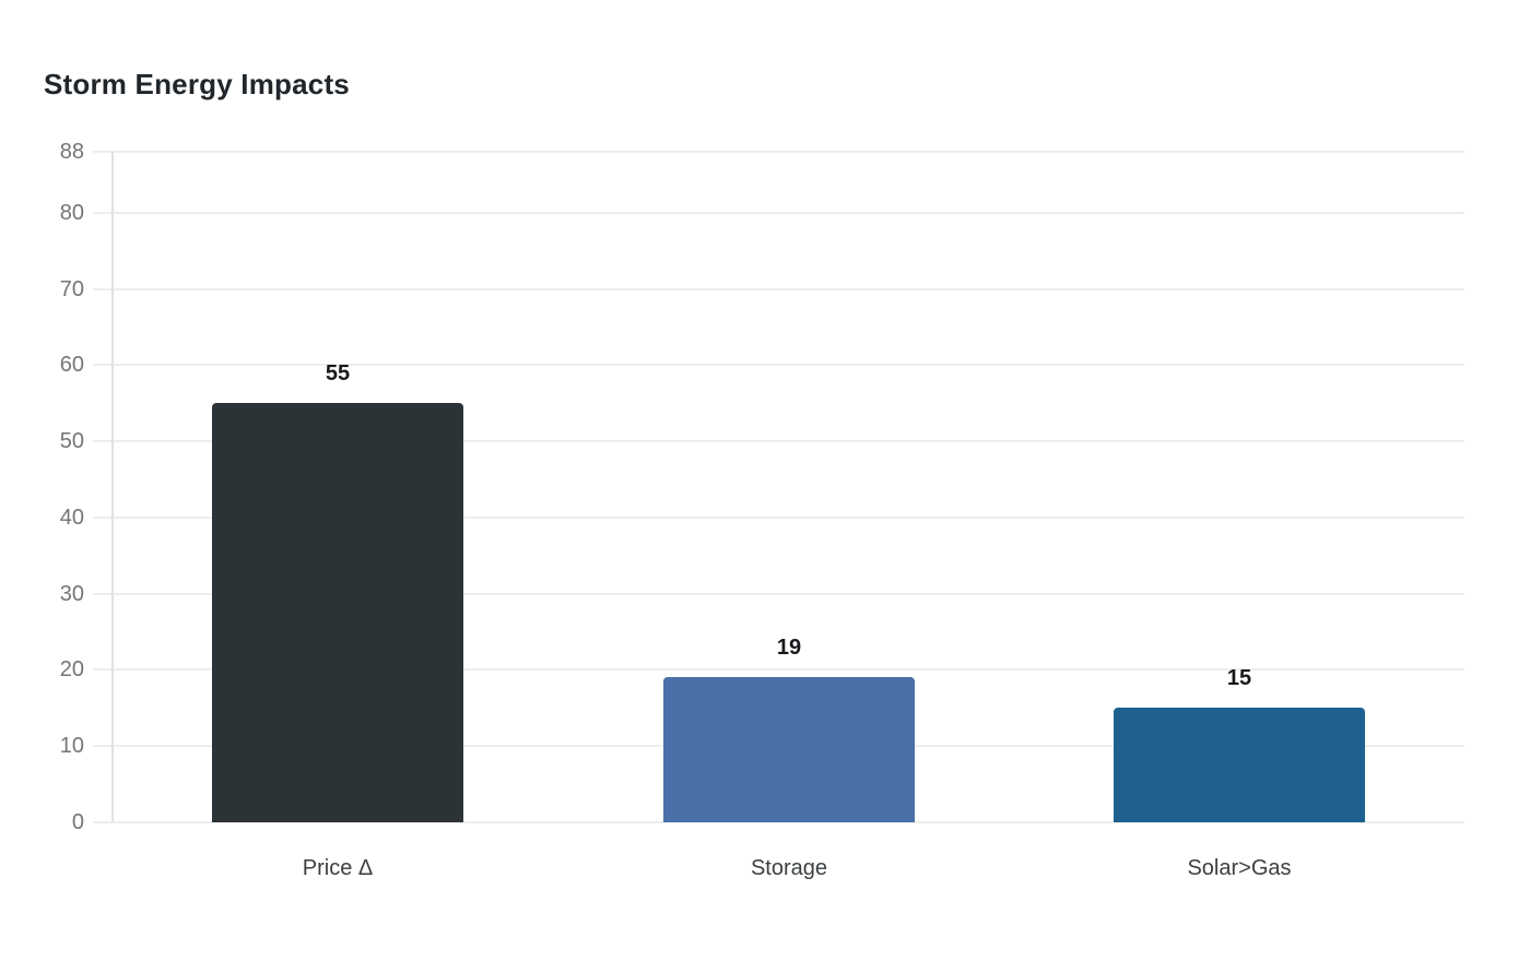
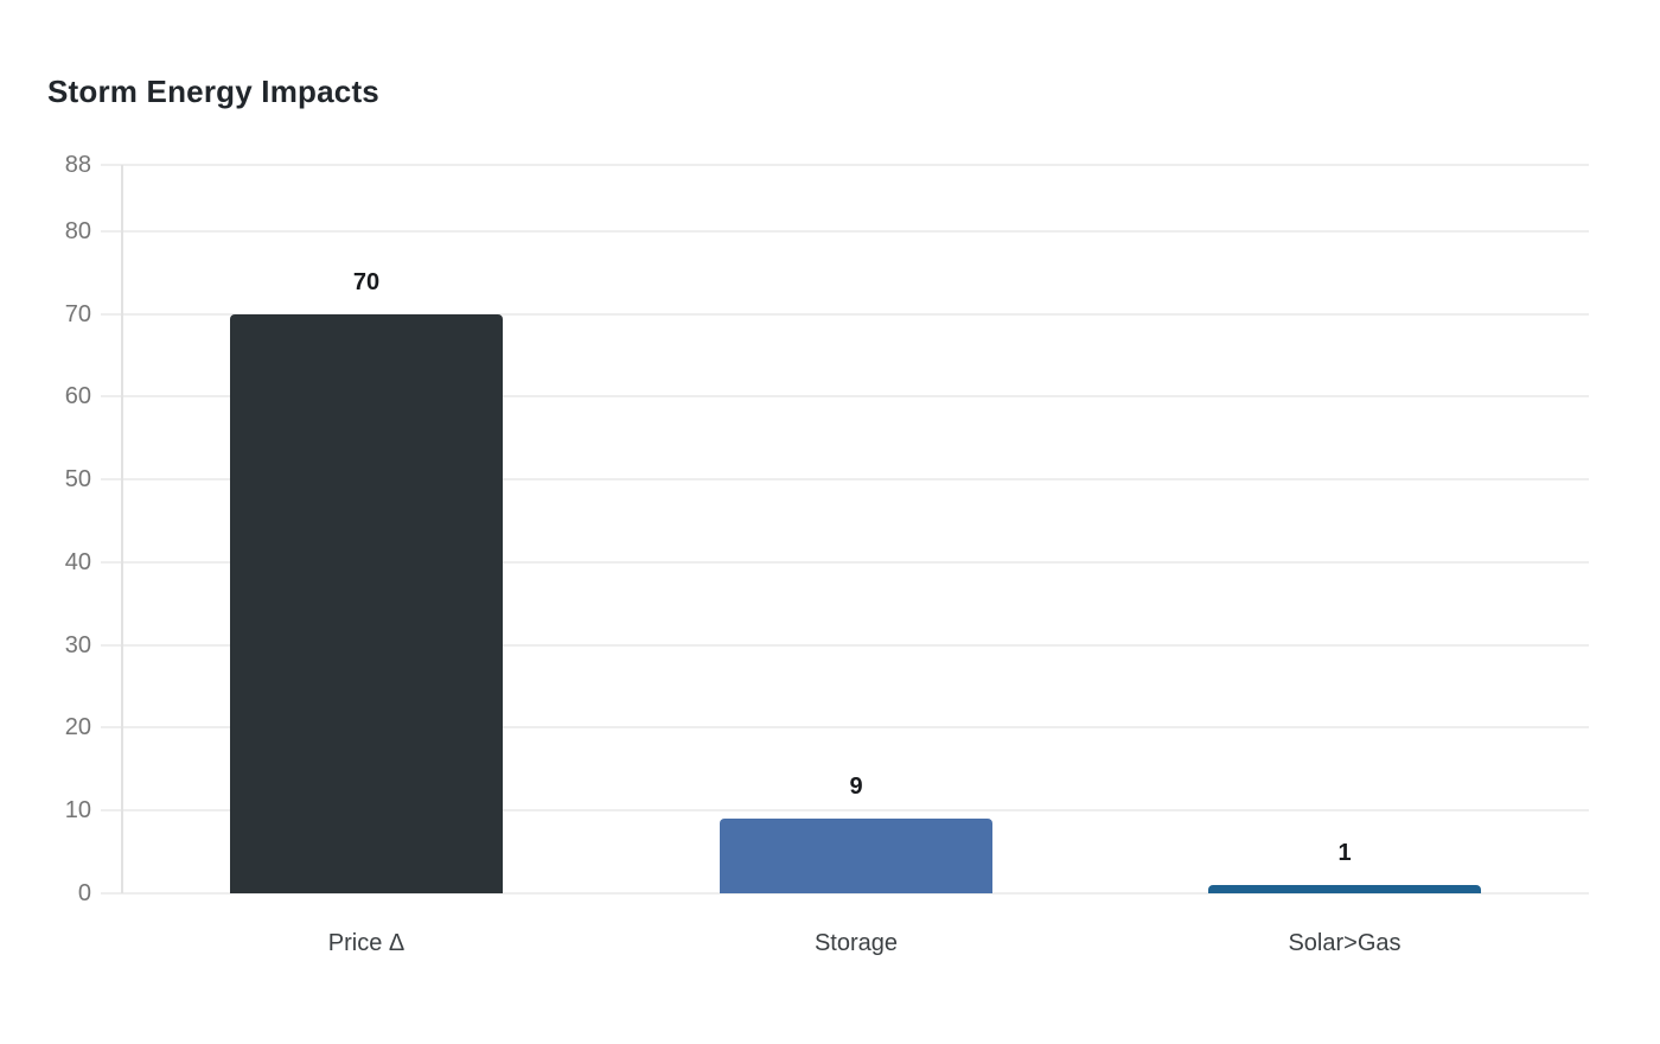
Price Δ: 55 -> 70
Storage: 19 -> 9
Solar>Gas: 15 -> 1
